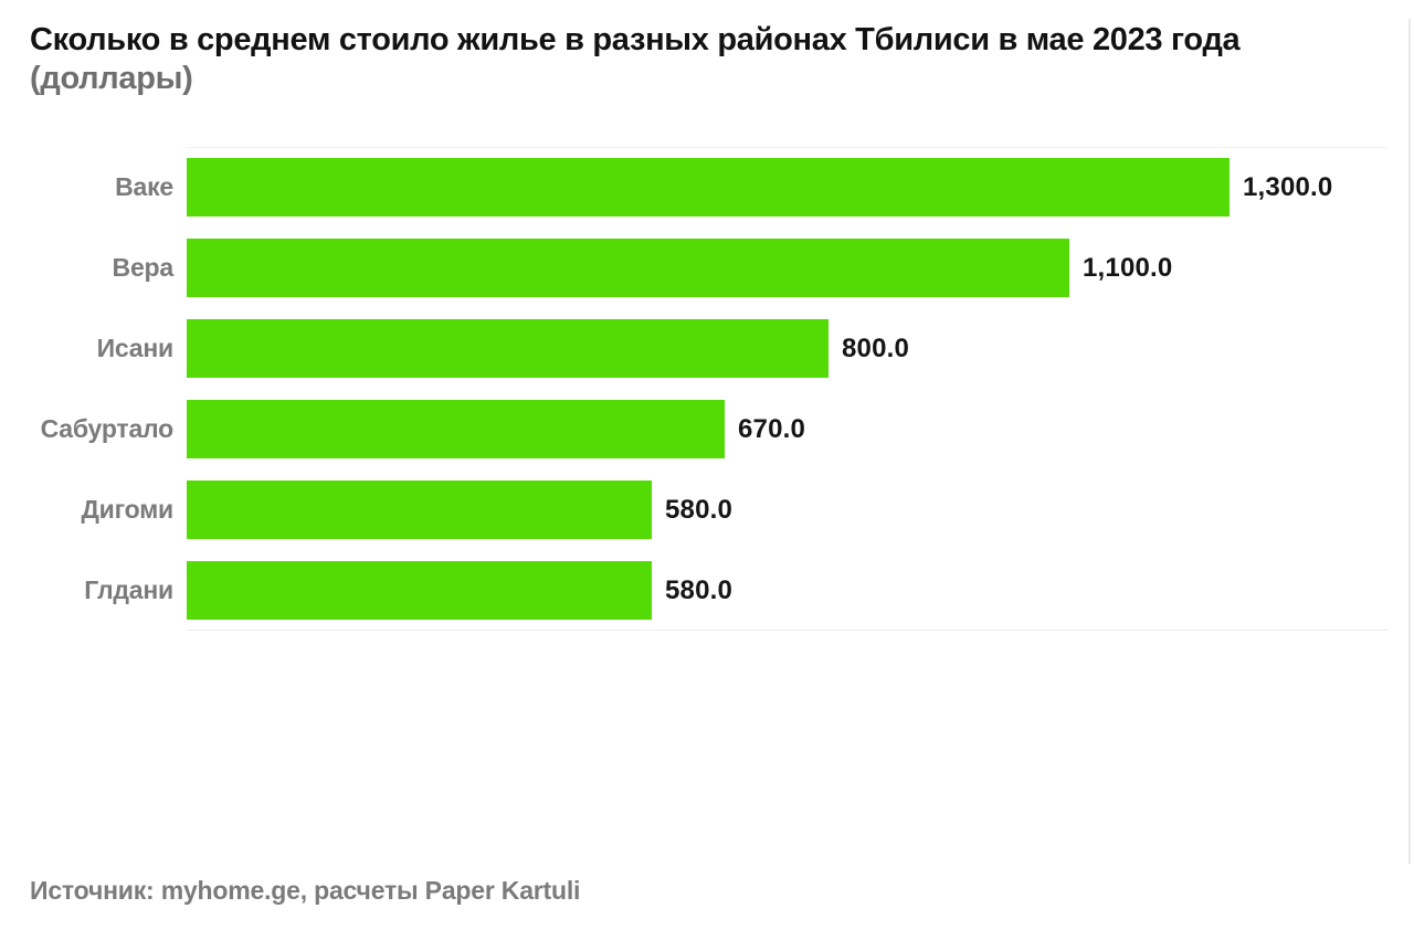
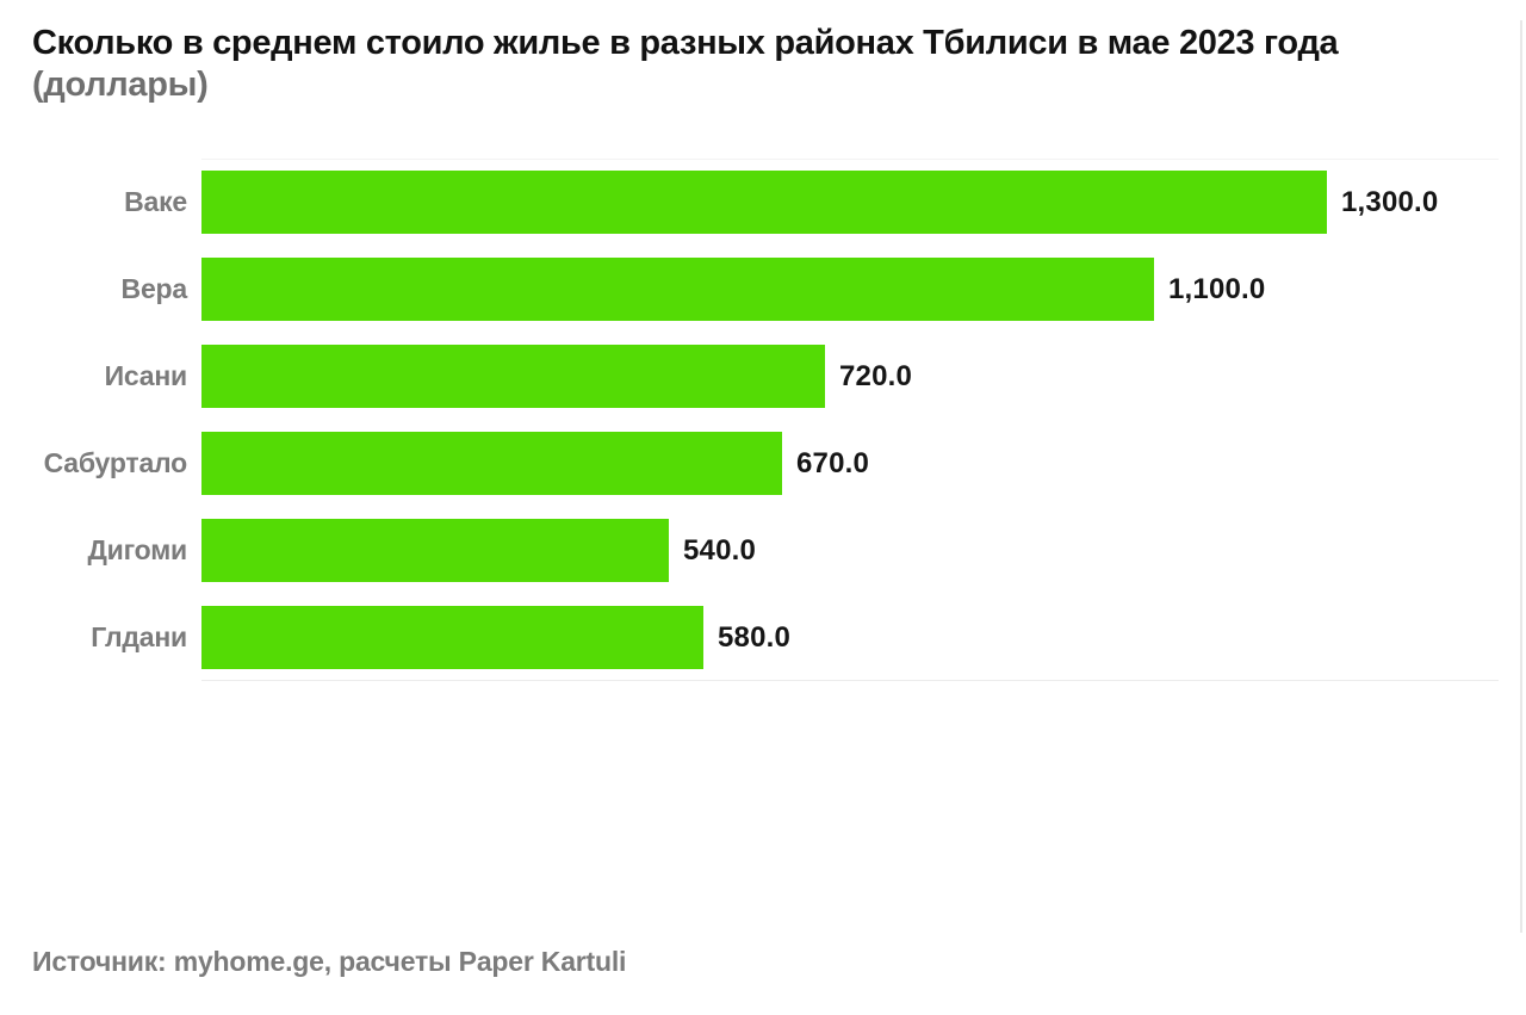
Исани: 800.0 -> 720.0
Дигоми: 580.0 -> 540.0
